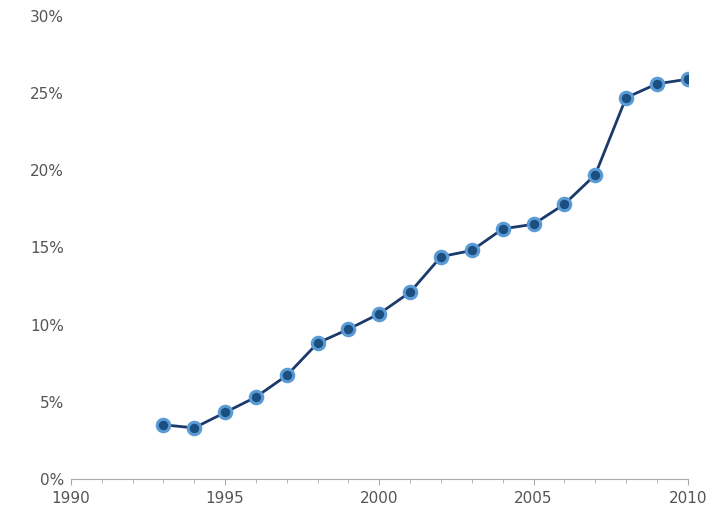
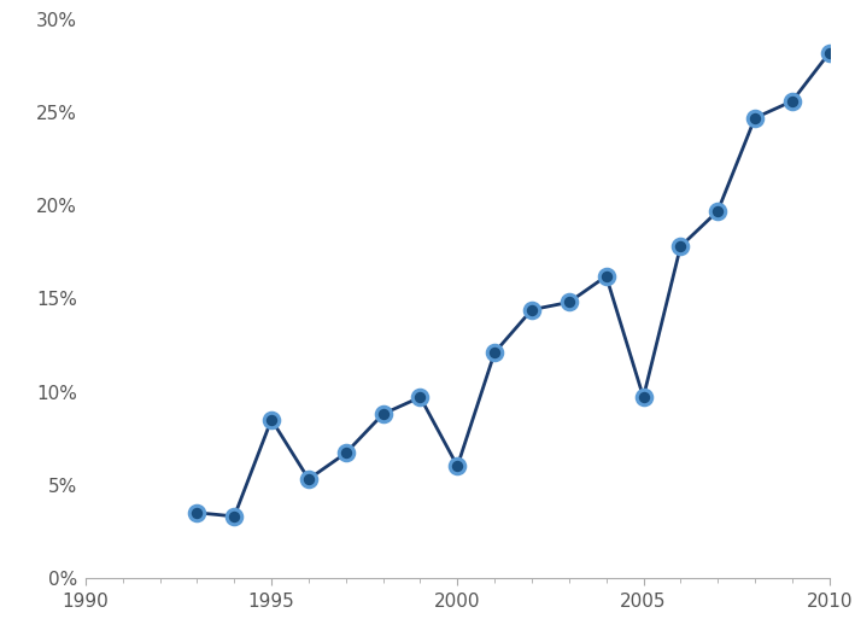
1995: 4.3% -> 8.5%
2000: 10.7% -> 6.0%
2005: 16.5% -> 9.7%
2010: 25.9% -> 28.2%
